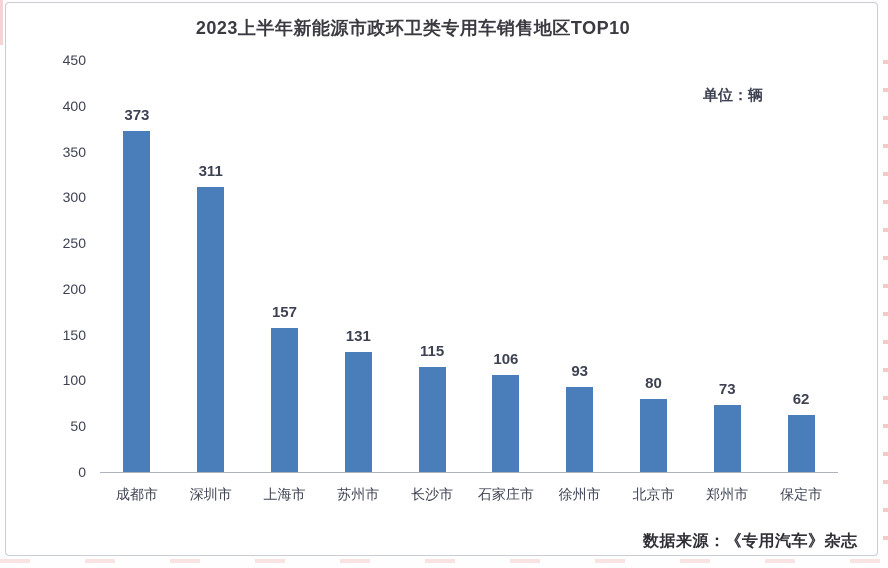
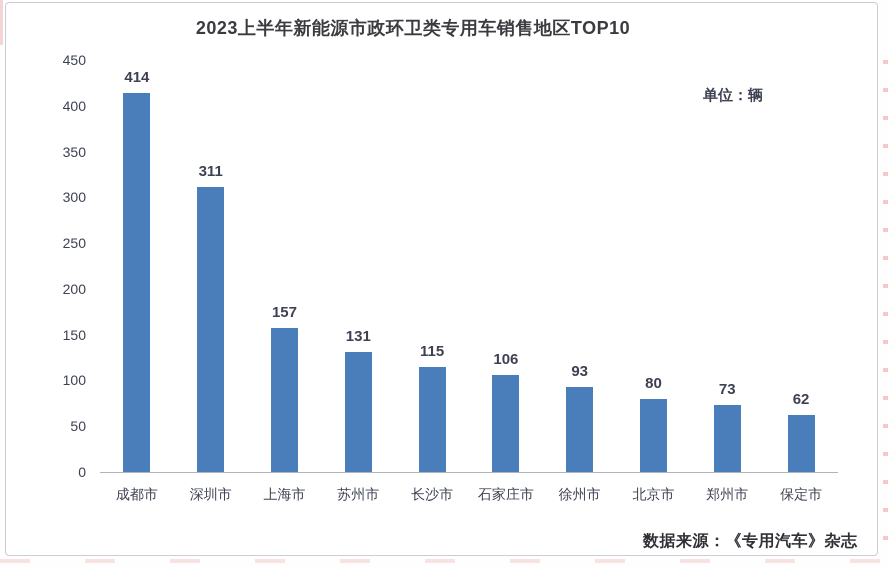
成都市: 373 -> 414
